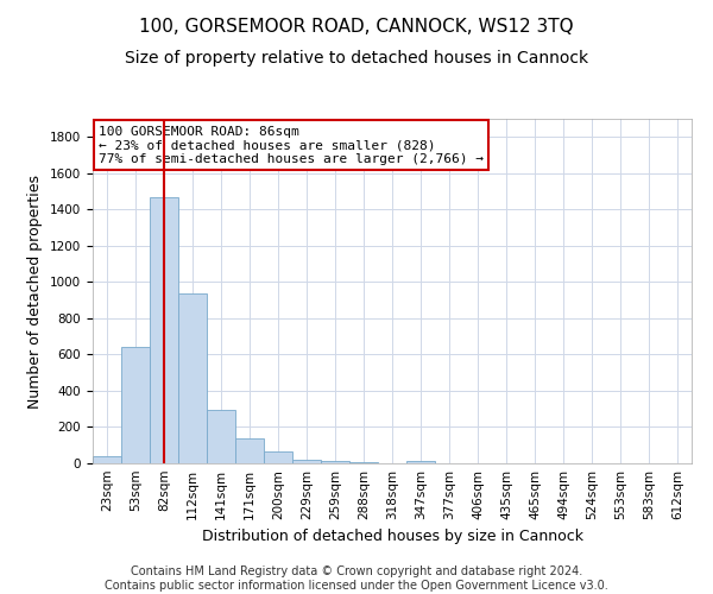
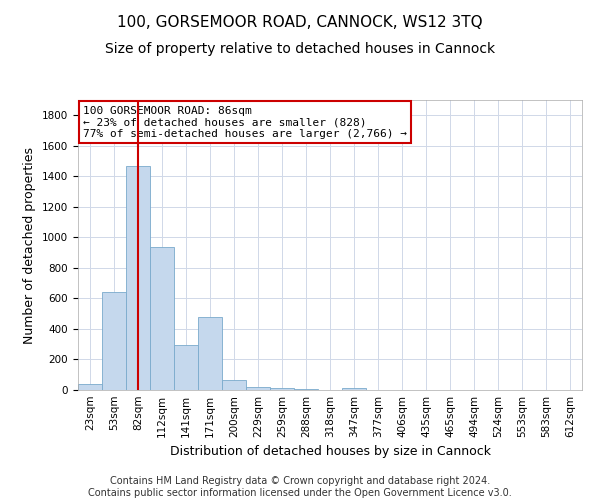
171sqm: 140 -> 480
